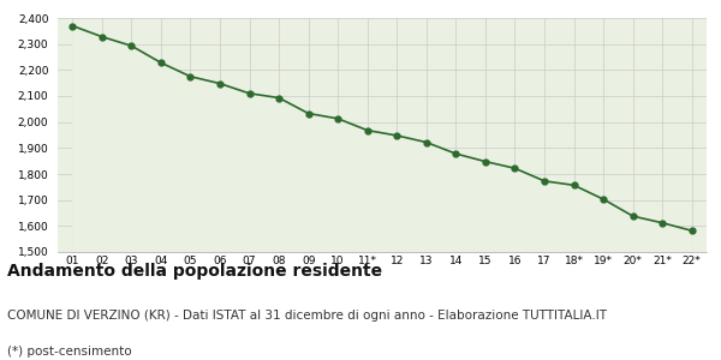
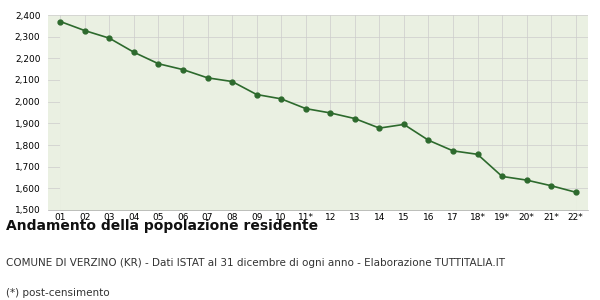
15: 1,848 -> 1,895
19*: 1,703 -> 1,655
